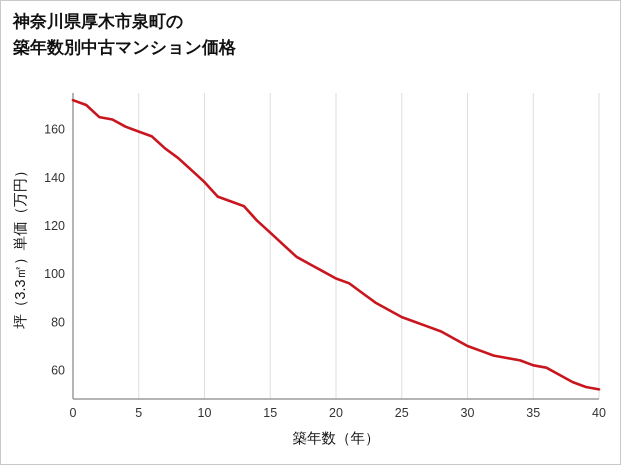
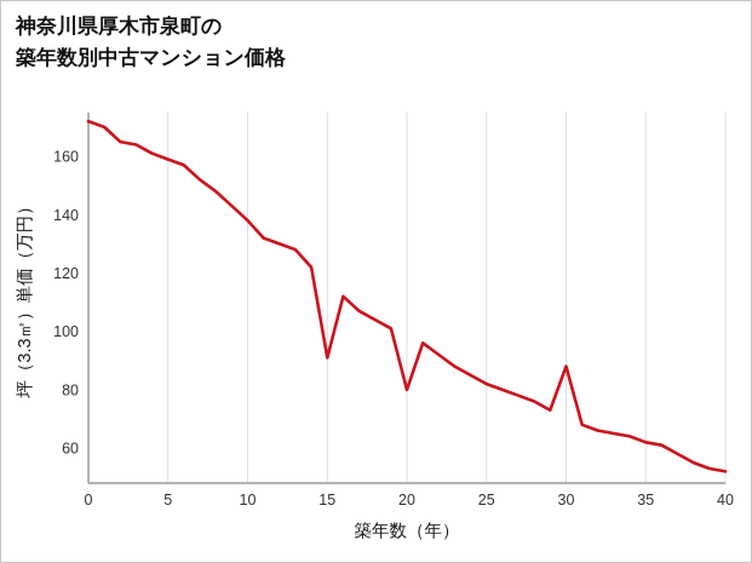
15: 117 -> 91
20: 98 -> 80
30: 70 -> 88
